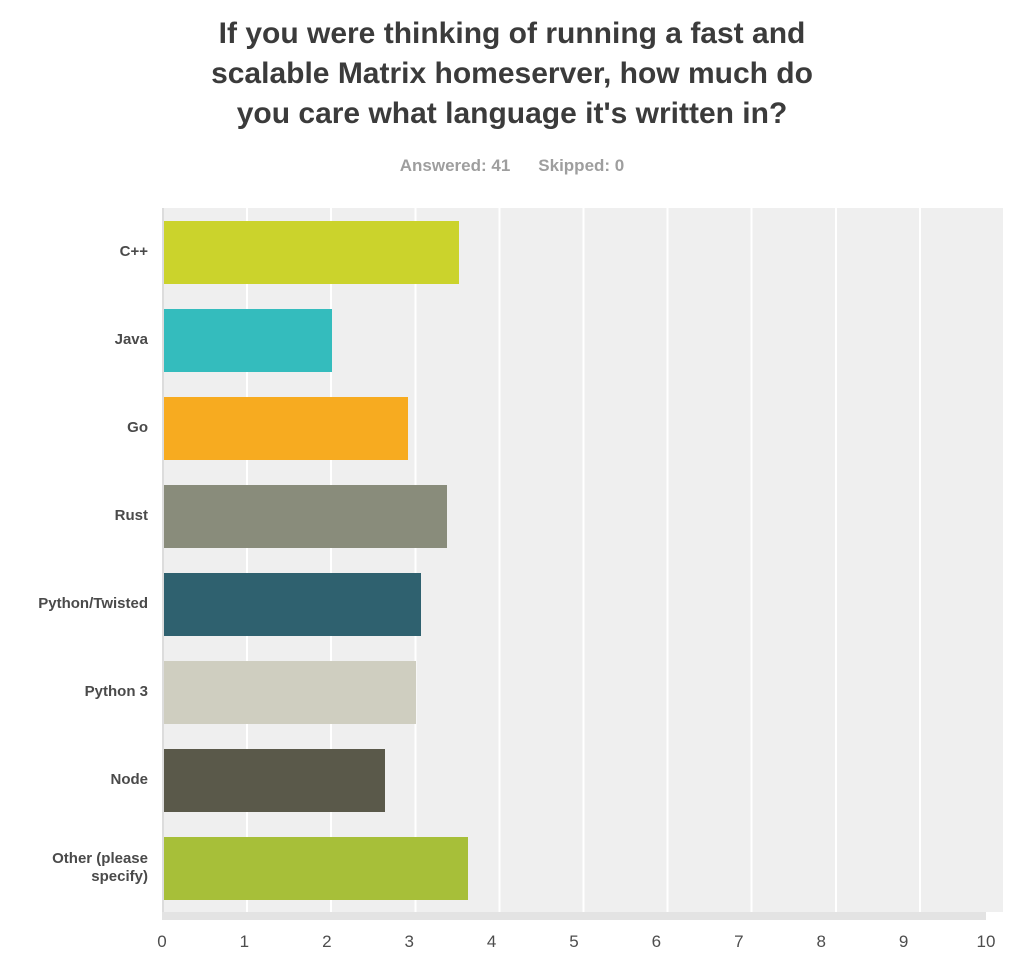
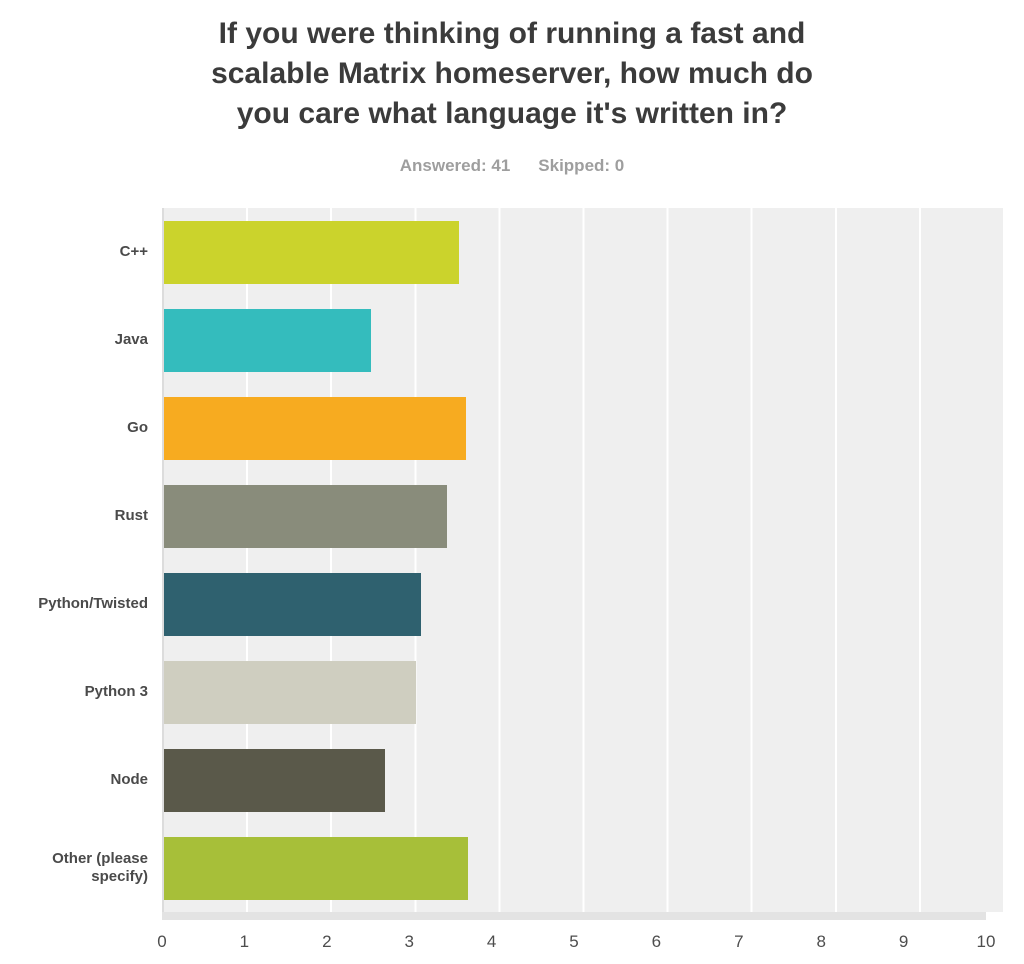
Java: 2.0 -> 2.5
Go: 2.9 -> 3.6
